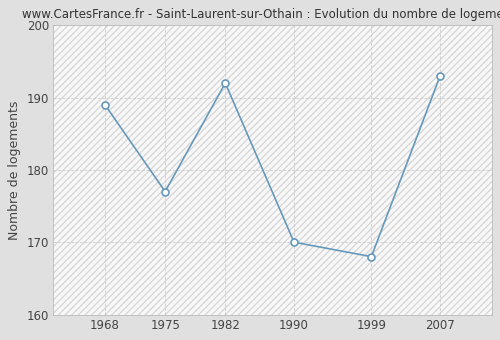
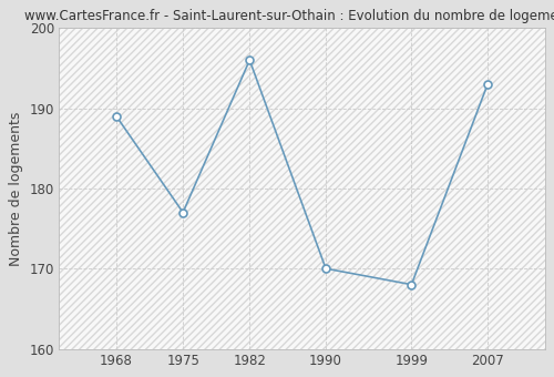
1982: 192 -> 196
